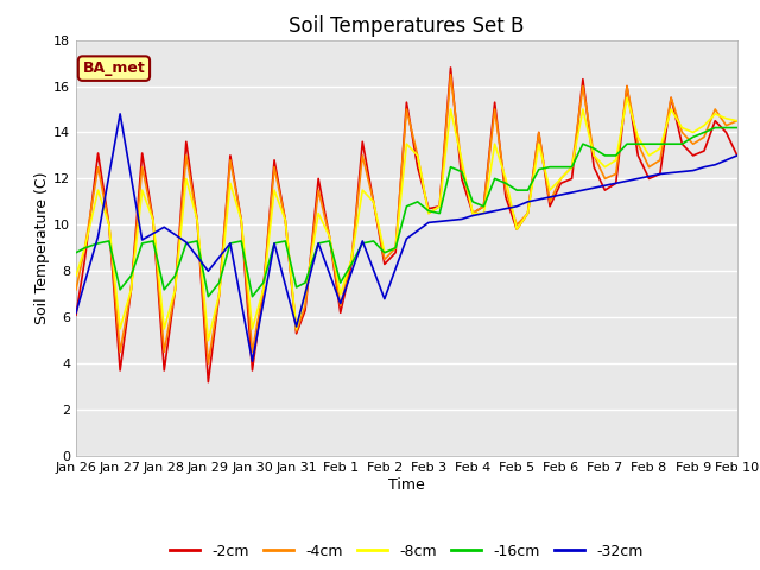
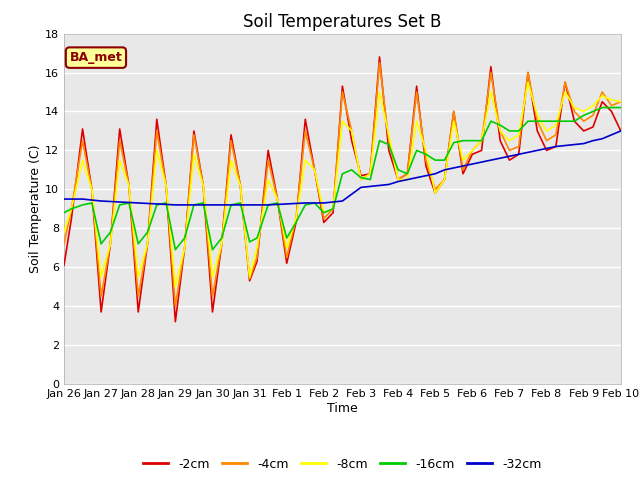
-32cm/Jan 26: 6.2 -> 9.5
-32cm/Jan 27: 14.8 -> 9.4
-32cm/Jan 28: 9.9 -> 9.3
-32cm/Jan 29: 8.0 -> 9.2
-32cm/Jan 30: 4.1 -> 9.2
-32cm/Jan 31: 5.6 -> 9.2
-32cm/Feb 1: 6.6 -> 9.2
-32cm/Feb 2: 6.8 -> 9.3
